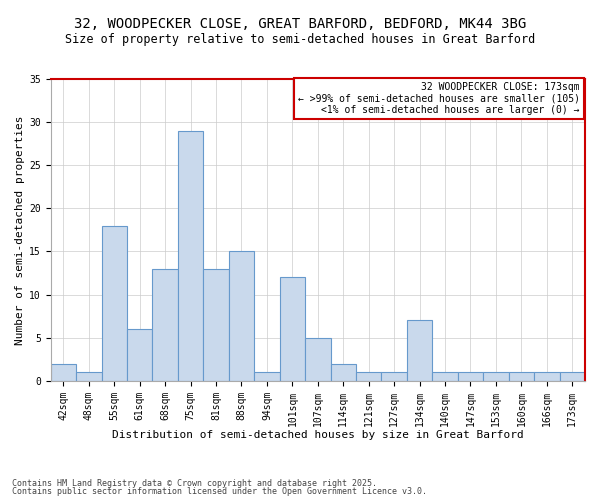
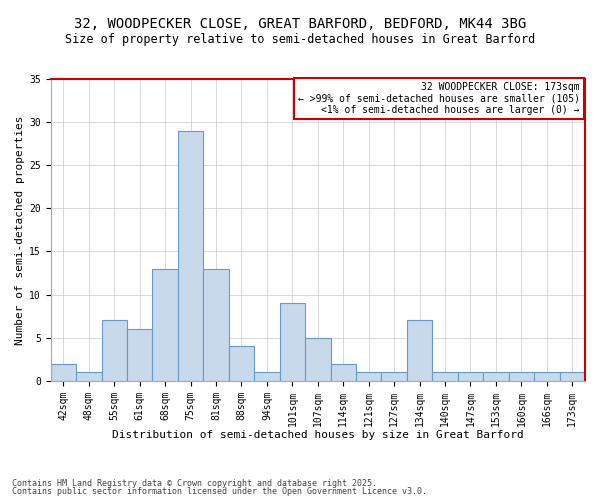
55sqm: 18 -> 7
88sqm: 15 -> 4
101sqm: 12 -> 9
